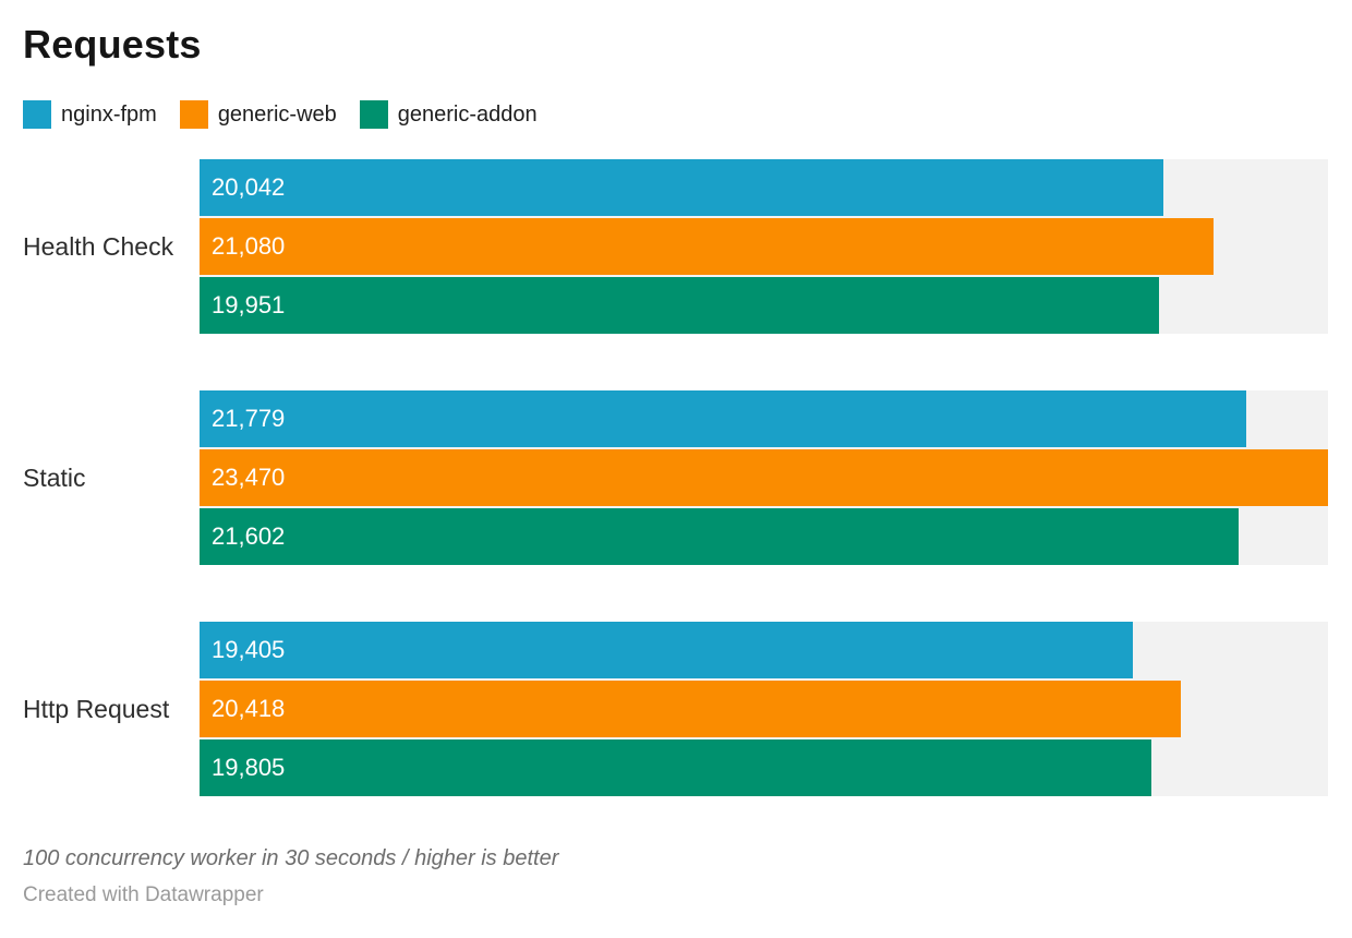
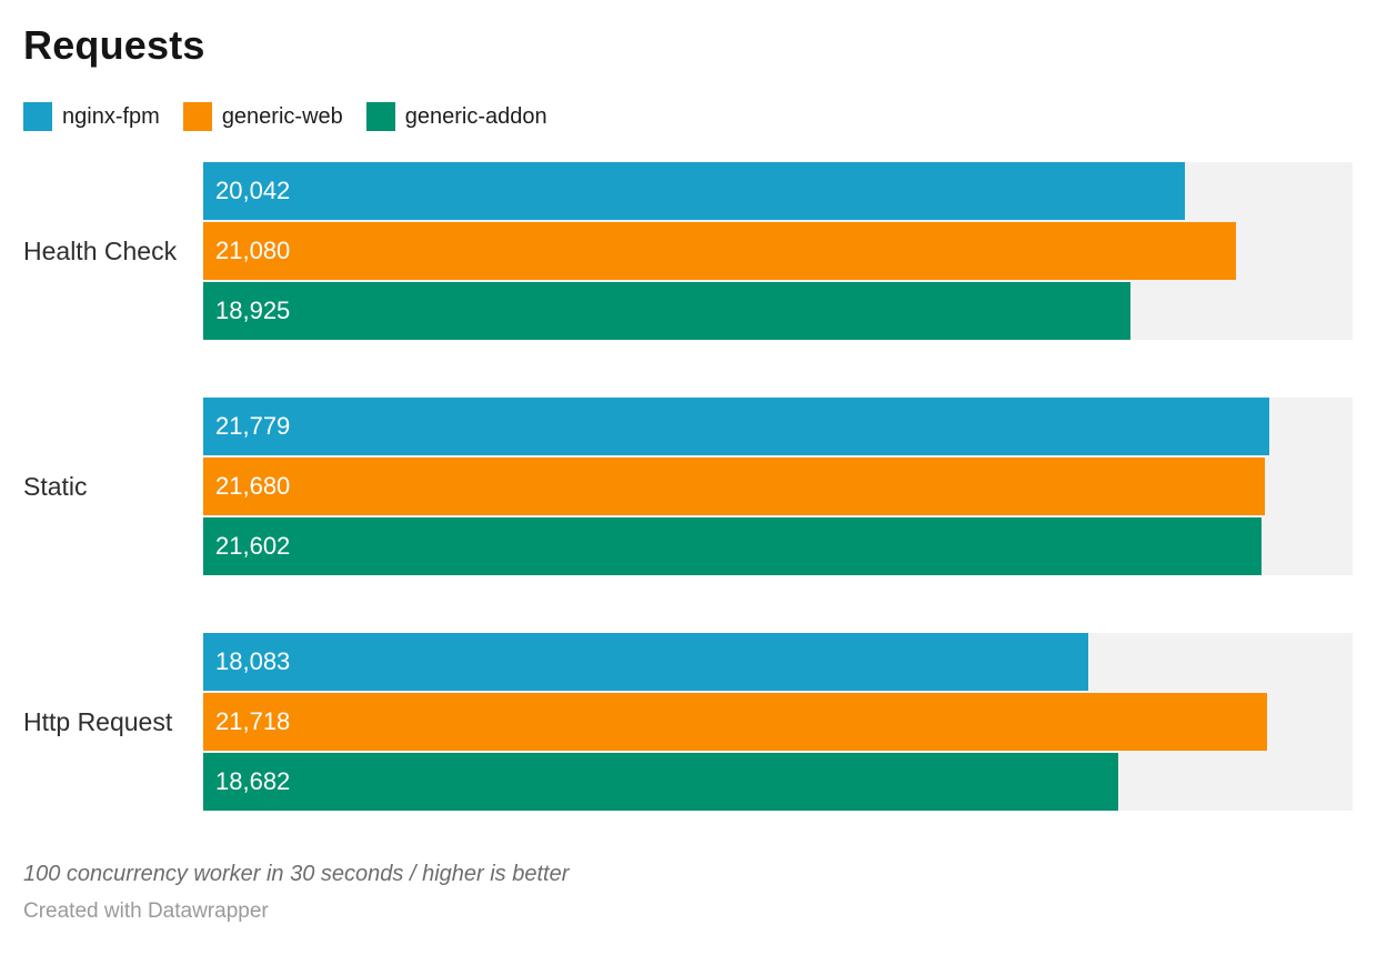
generic-addon/Health Check: 19,951 -> 18,925
generic-web/Static: 23,470 -> 21,680
nginx-fpm/Http Request: 19,405 -> 18,083
generic-web/Http Request: 20,418 -> 21,718
generic-addon/Http Request: 19,805 -> 18,682
